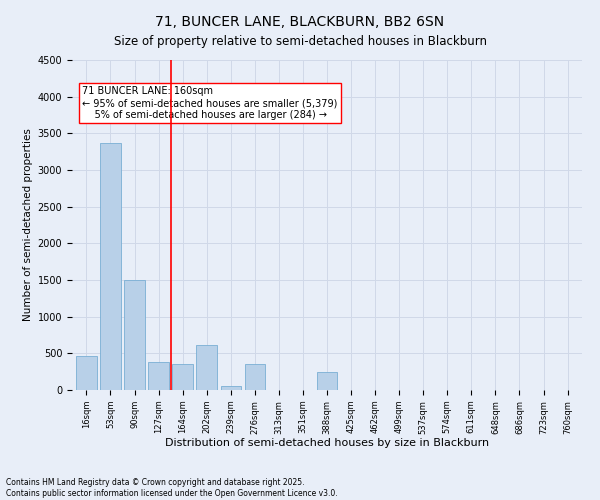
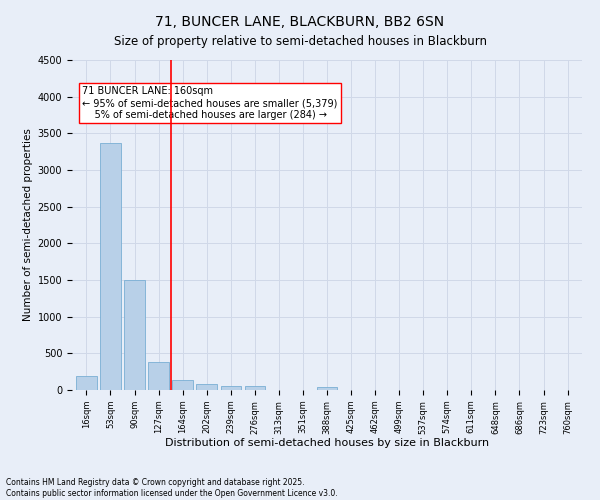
16sqm: 460 -> 190
164sqm: 360 -> 140
202sqm: 620 -> 80
276sqm: 360 -> 50
388sqm: 240 -> 40
